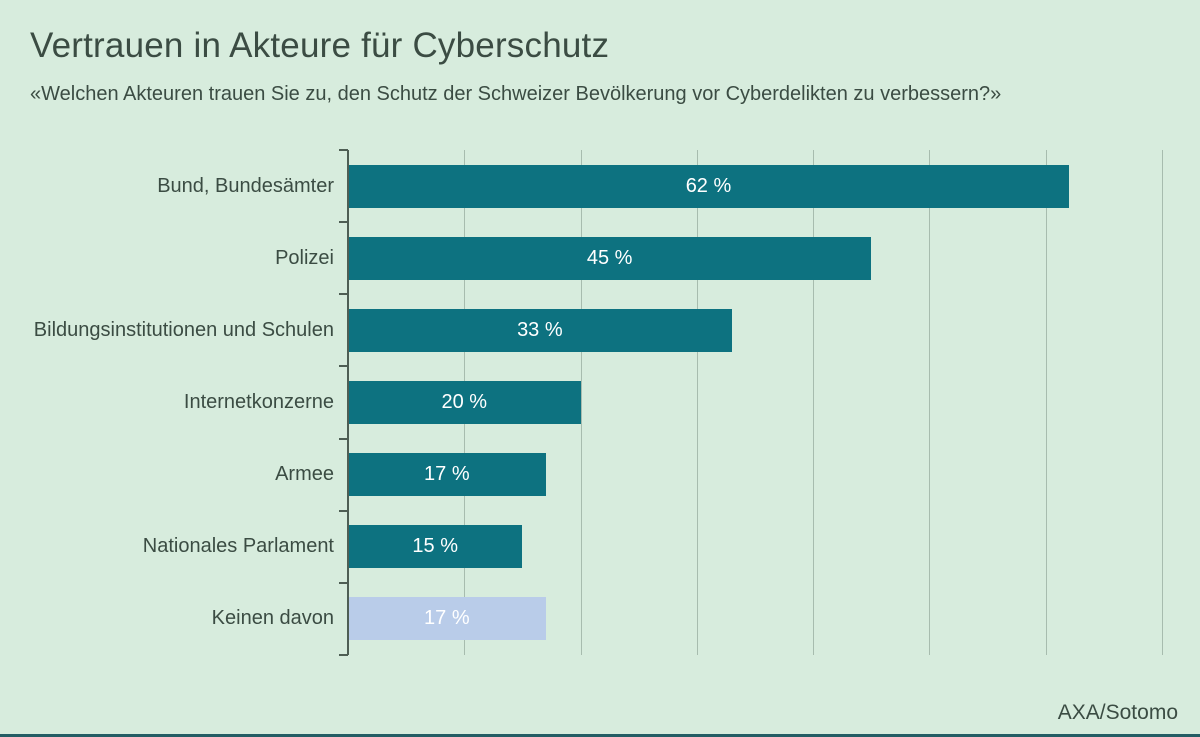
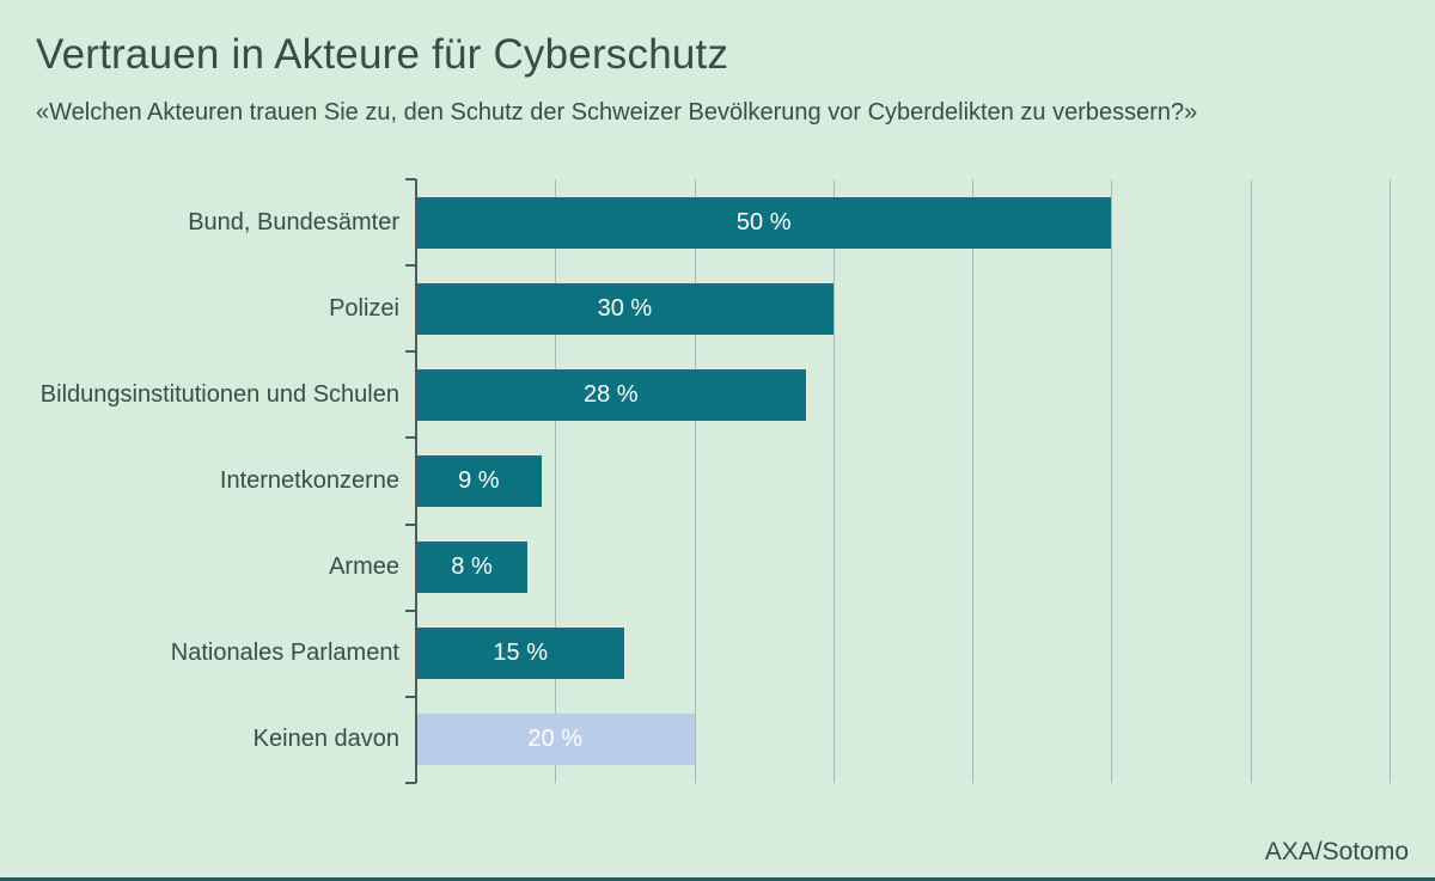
Bund, Bundesämter: 62 -> 50
Polizei: 45 -> 30
Bildungsinstitutionen und Schulen: 33 -> 28
Internetkonzerne: 20 -> 9
Armee: 17 -> 8
Keinen davon: 17 -> 20
